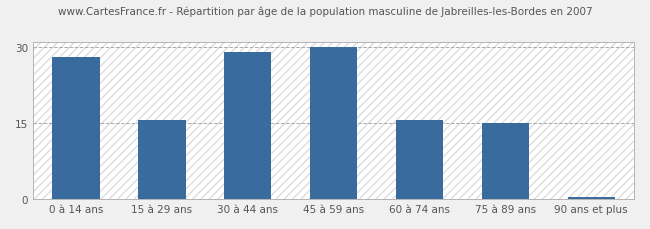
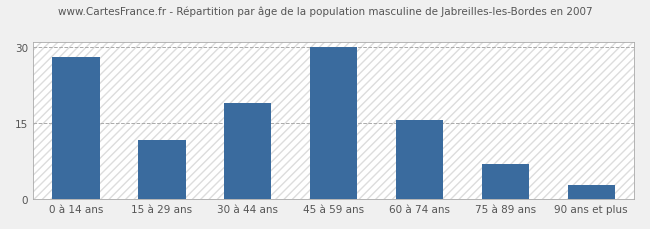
15 à 29 ans: 15.5 -> 11.6
30 à 44 ans: 29.0 -> 19.0
75 à 89 ans: 15.0 -> 7.0
90 ans et plus: 0.5 -> 2.8
